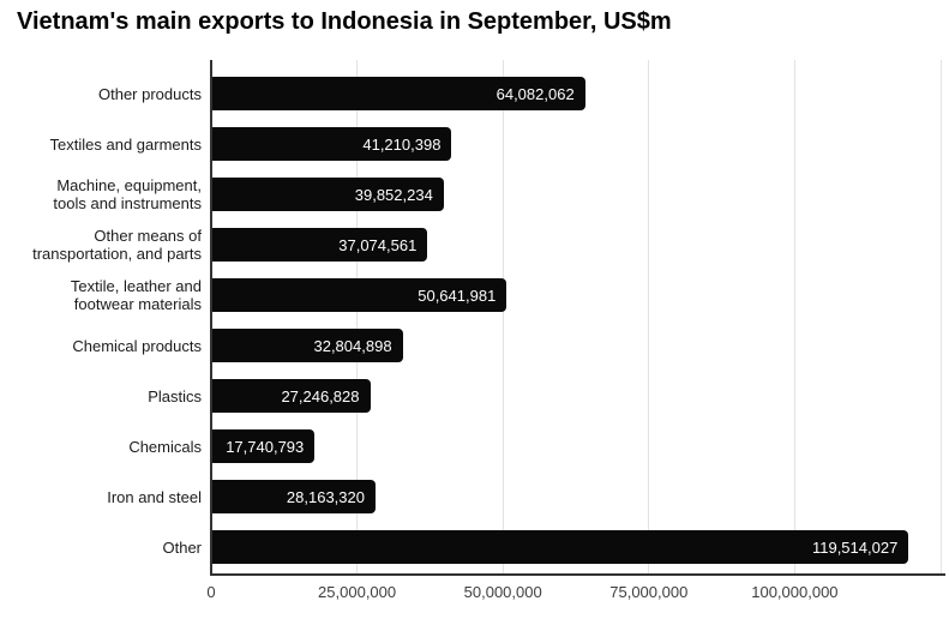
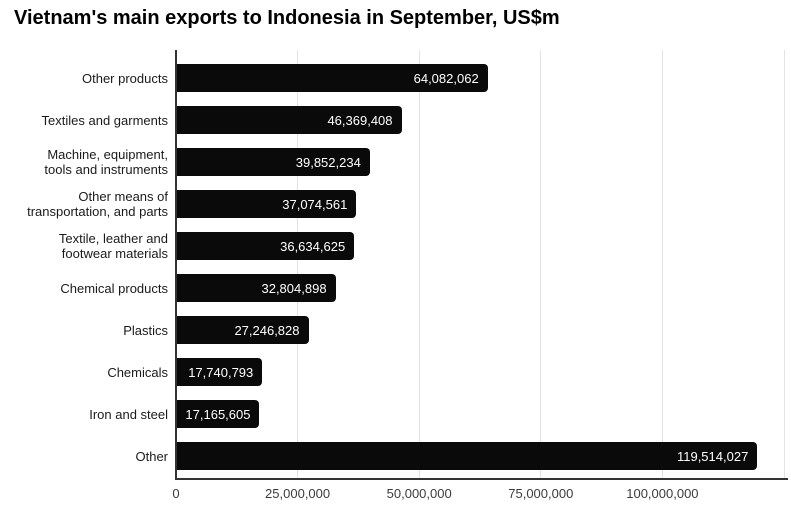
Textiles and garments: 41,210,398 -> 46,369,408
Textile, leather and footwear materials: 50,641,981 -> 36,634,625
Iron and steel: 28,163,320 -> 17,165,605
